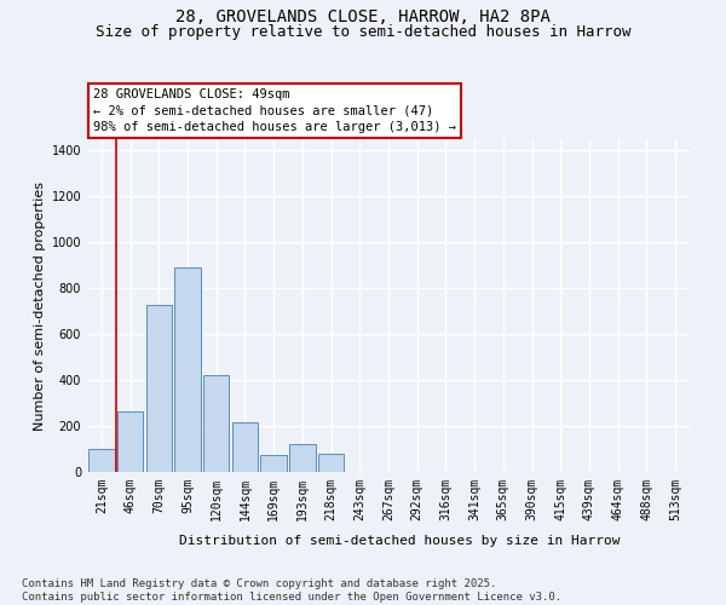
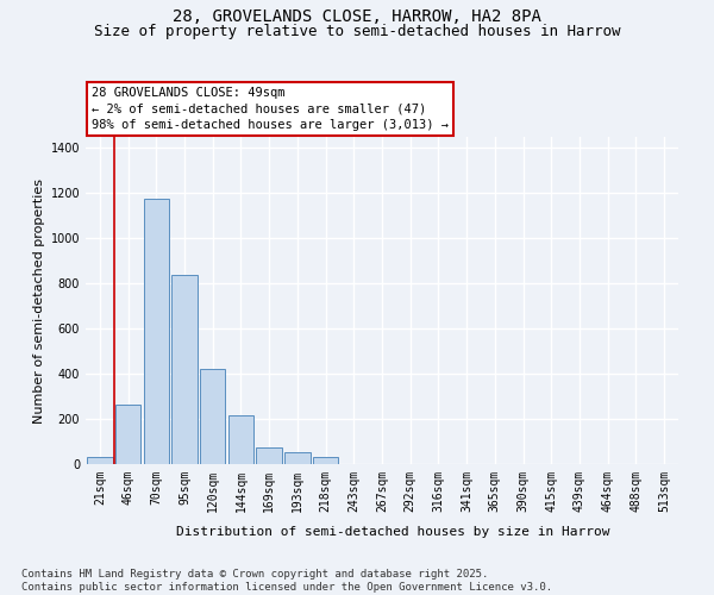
21sqm: 100 -> 30
70sqm: 730 -> 1180
95sqm: 890 -> 840
193sqm: 120 -> 60
218sqm: 80 -> 30
